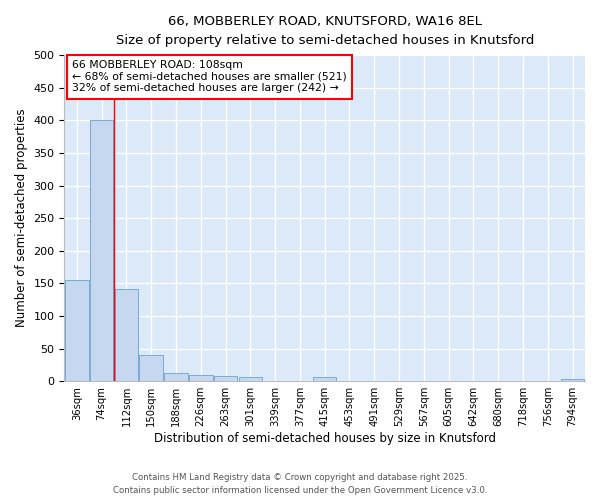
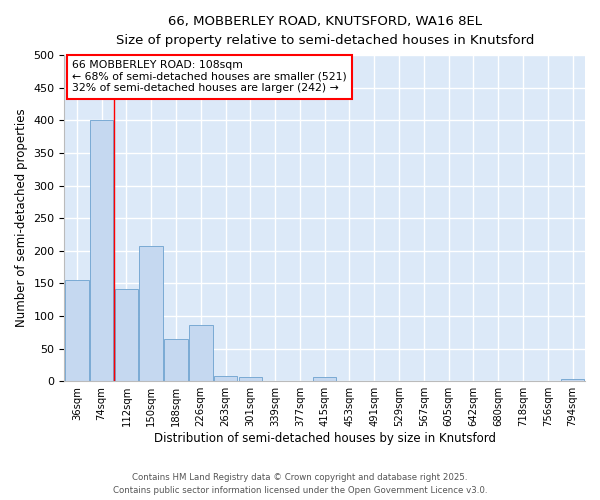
150sqm: 40 -> 208
188sqm: 12 -> 64
226sqm: 10 -> 86
